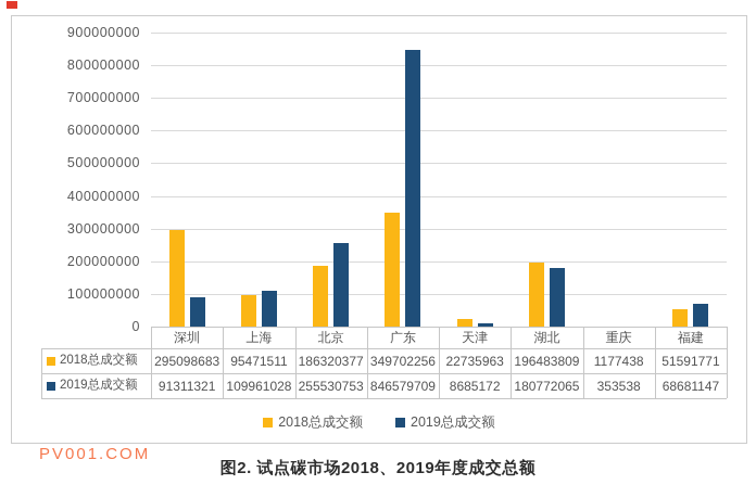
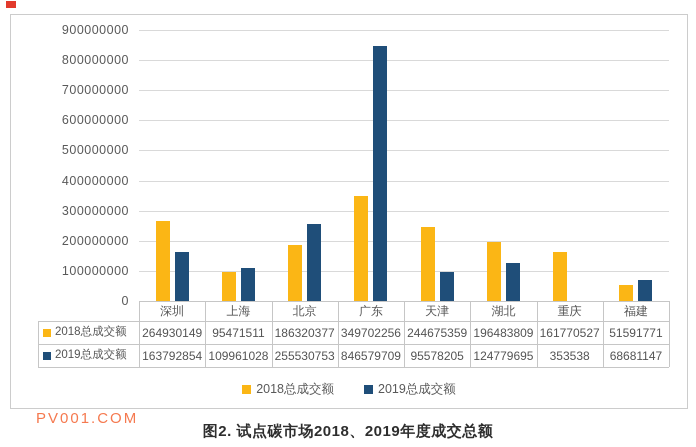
2018总成交额/深圳: 295098683 -> 264930149
2019总成交额/深圳: 91311321 -> 163792854
2018总成交额/天津: 22735963 -> 244675359
2019总成交额/天津: 8685172 -> 95578205
2019总成交额/湖北: 180772065 -> 124779695
2018总成交额/重庆: 1177438 -> 161770527
